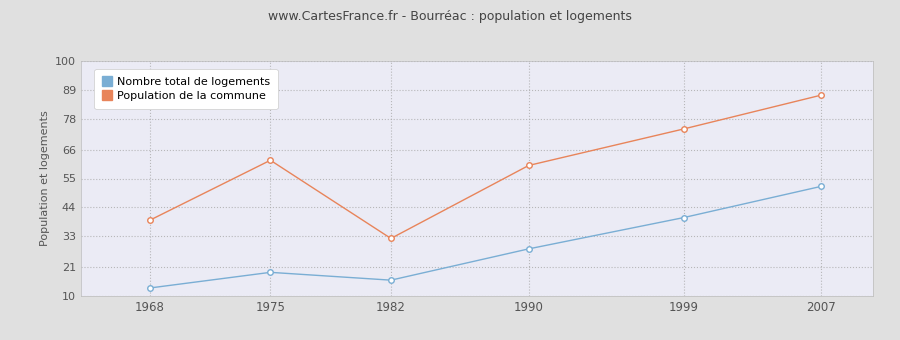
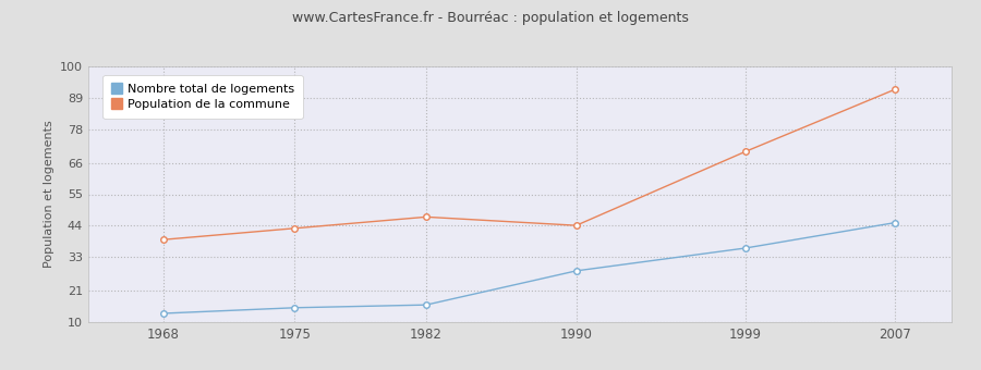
Nombre total de logements/1975: 19 -> 15
Population de la commune/1975: 62 -> 43
Population de la commune/1982: 32 -> 47
Population de la commune/1990: 60 -> 44
Nombre total de logements/1999: 40 -> 36
Population de la commune/1999: 74 -> 70
Nombre total de logements/2007: 52 -> 45
Population de la commune/2007: 87 -> 92
